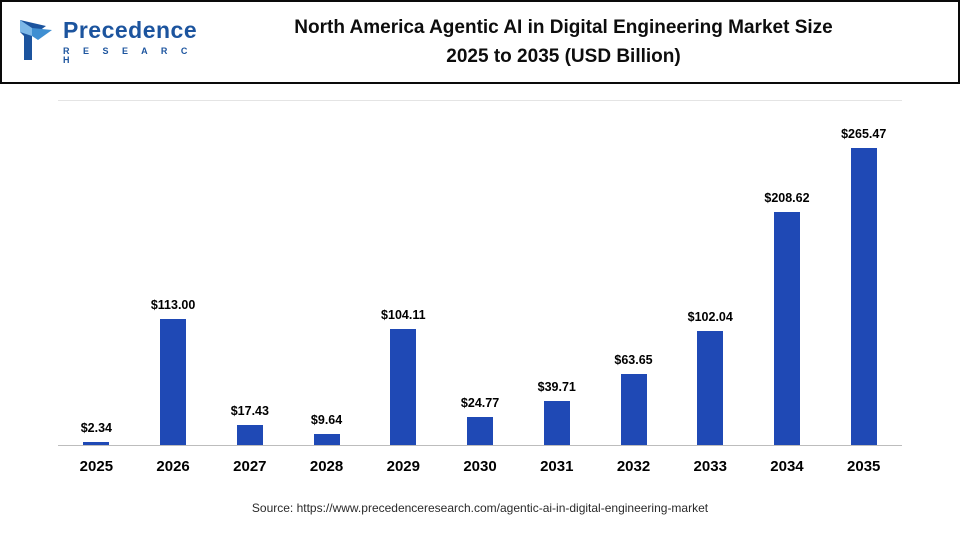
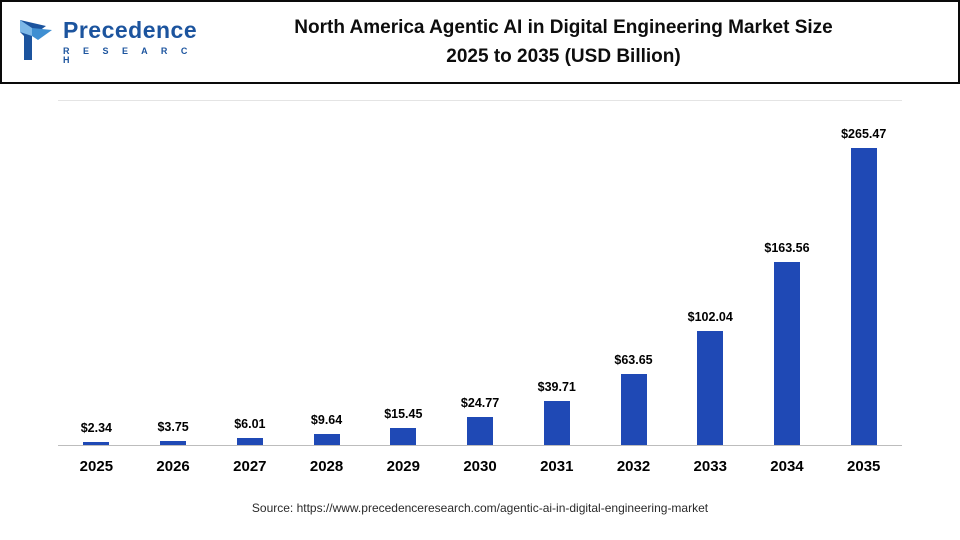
2026: $113.00 -> $3.75
2027: $17.43 -> $6.01
2029: $104.11 -> $15.45
2034: $208.62 -> $163.56
